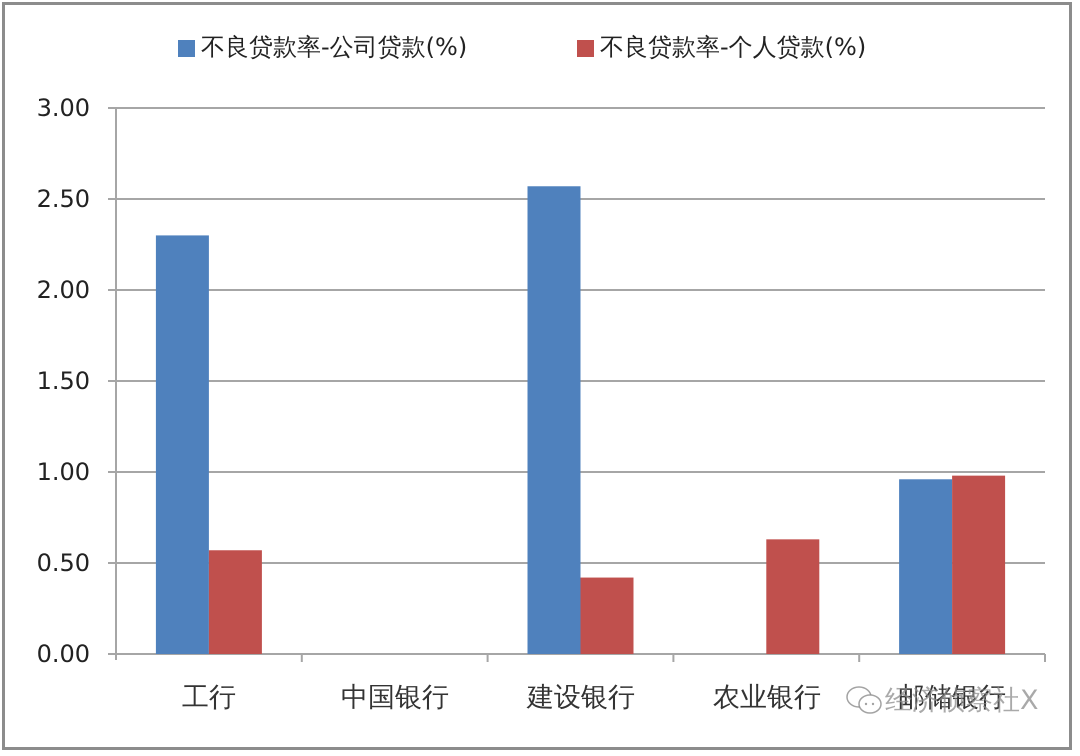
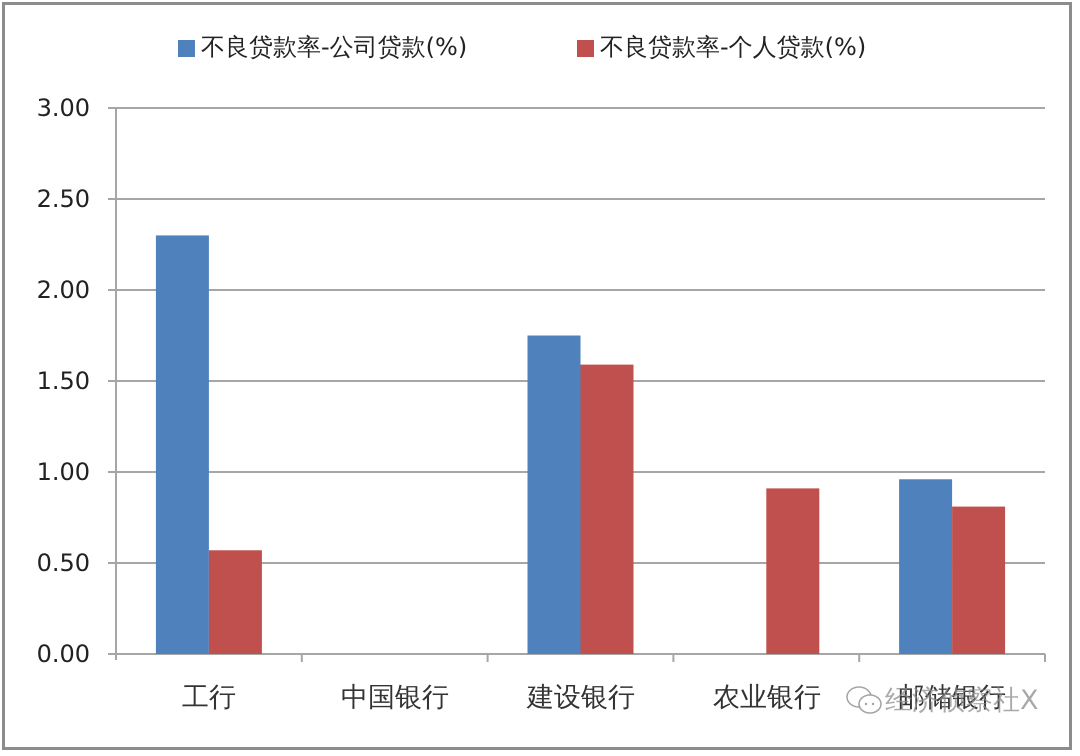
不良贷款率-公司贷款(%)/建设银行: 2.57 -> 1.75
不良贷款率-个人贷款(%)/建设银行: 0.42 -> 1.59
不良贷款率-个人贷款(%)/农业银行: 0.63 -> 0.91
不良贷款率-个人贷款(%)/邮储银行: 0.98 -> 0.81
